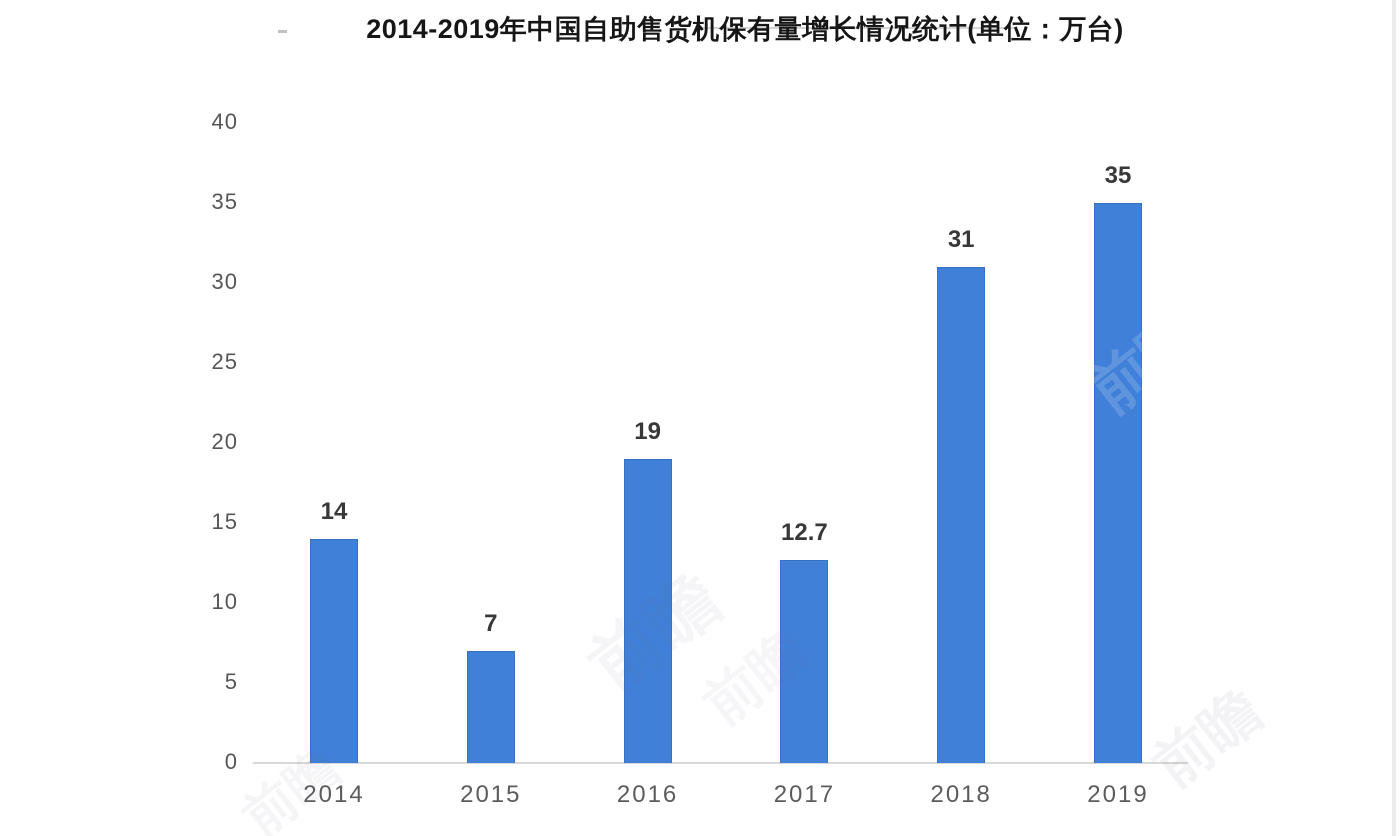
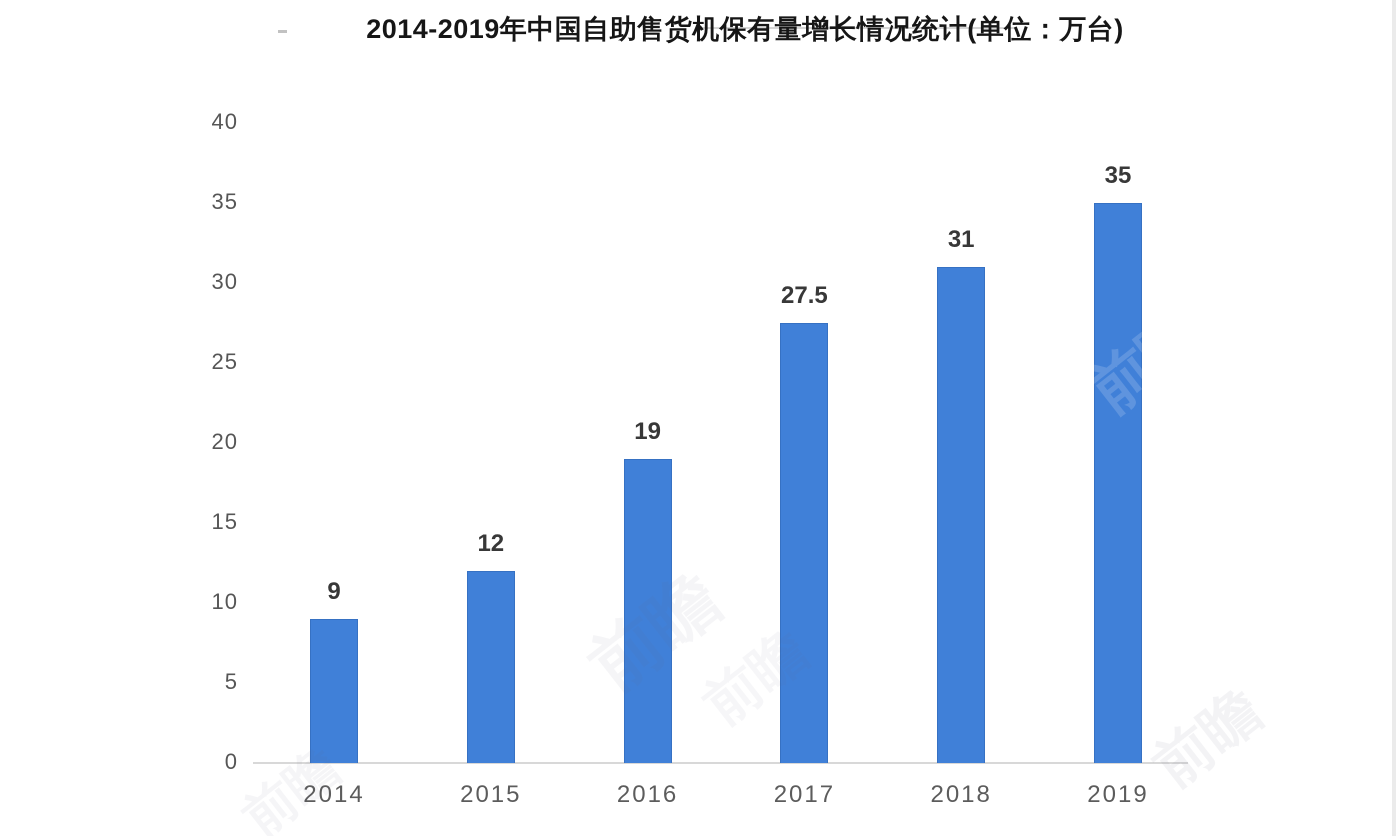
2014: 14 -> 9
2015: 7 -> 12
2017: 12.7 -> 27.5
